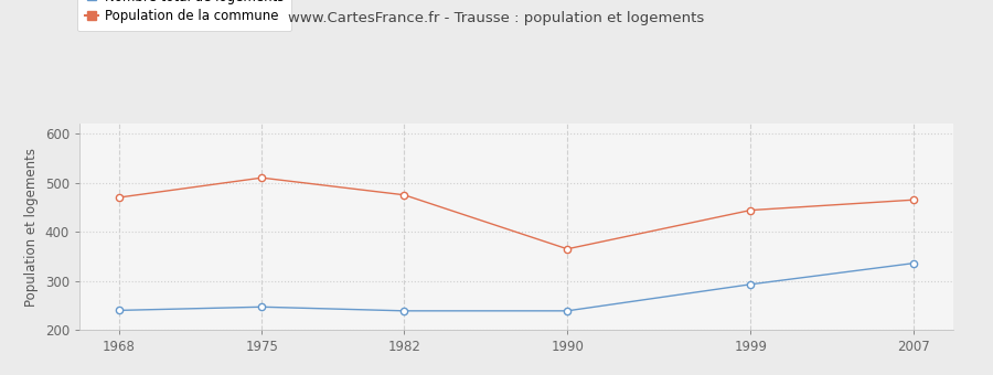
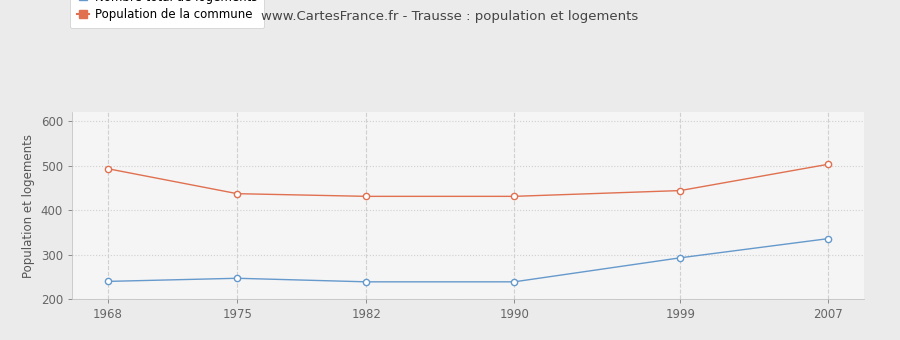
Population de la commune/1968: 470 -> 493
Population de la commune/1975: 510 -> 437
Population de la commune/1982: 475 -> 431
Population de la commune/1990: 365 -> 431
Population de la commune/2007: 465 -> 503
